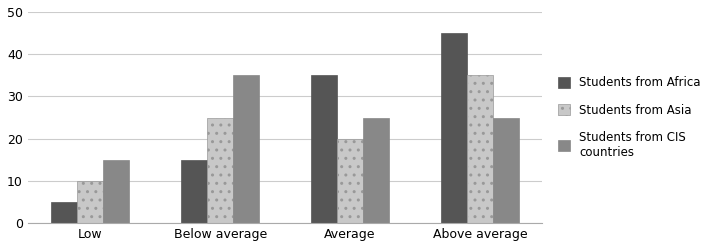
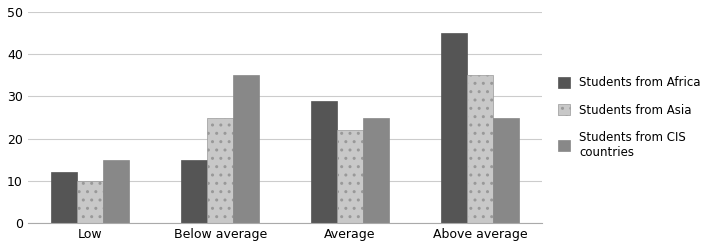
Students from Africa/Low: 5 -> 12
Students from Africa/Average: 35 -> 29
Students from Asia/Average: 20 -> 22
